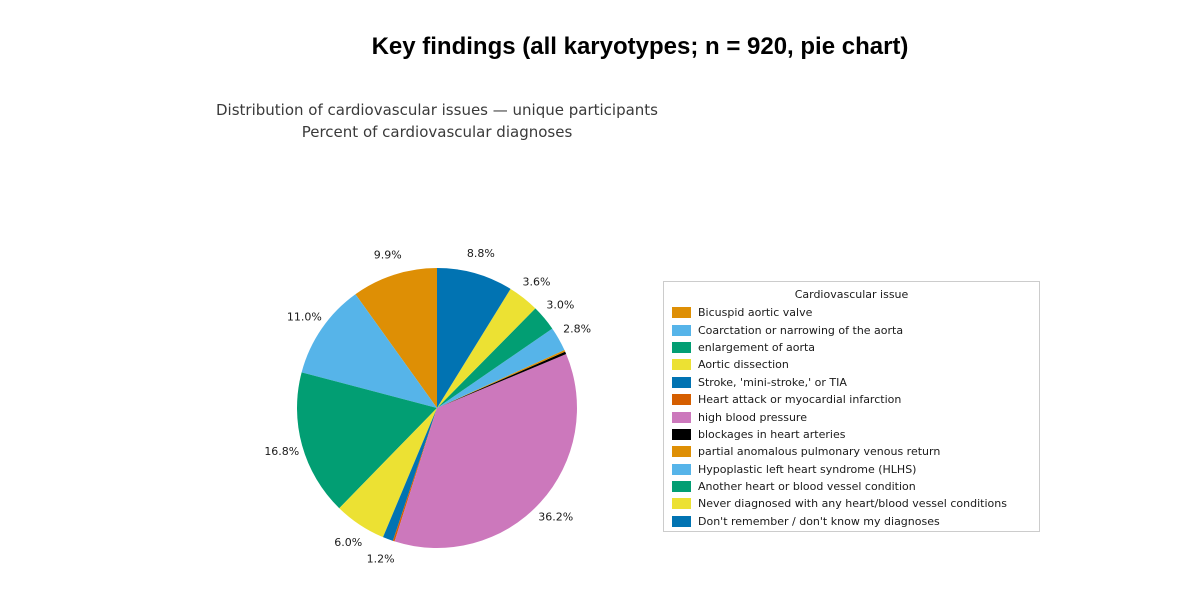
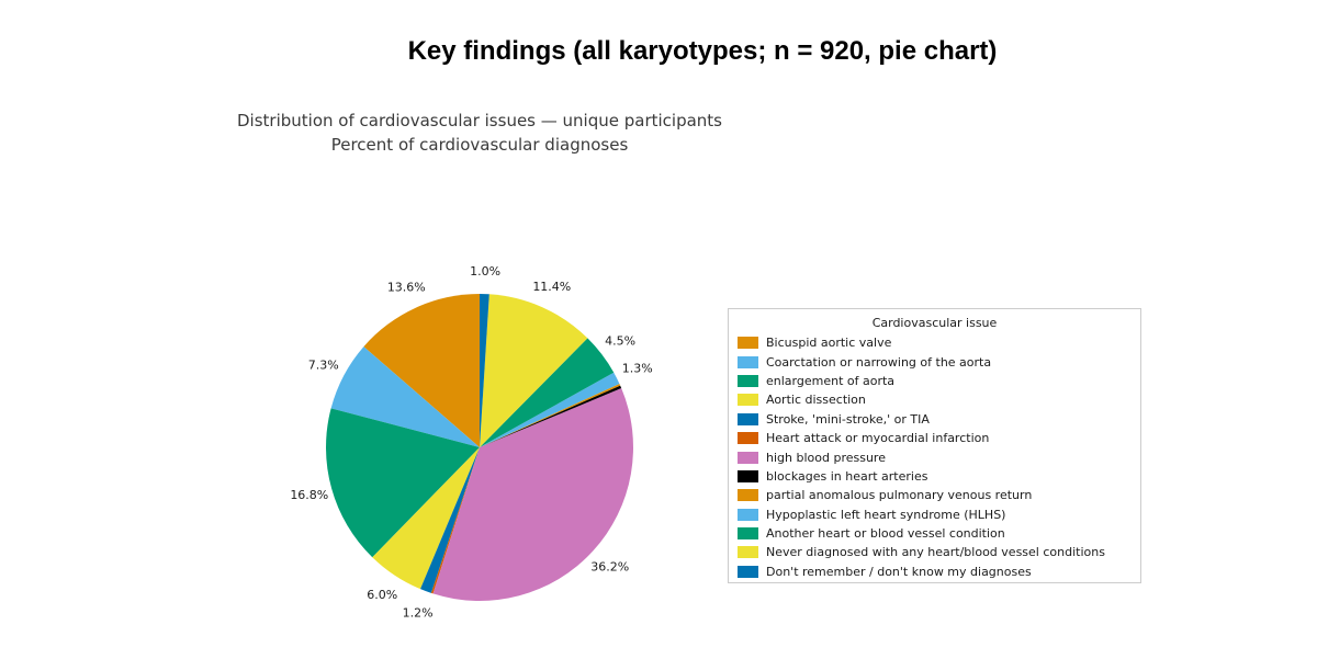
Bicuspid aortic valve: 9.9% -> 13.6%
Coarctation or narrowing of the aorta: 11.0% -> 7.3%
Hypoplastic left heart syndrome (HLHS): 2.8% -> 1.3%
Another heart or blood vessel condition: 3.0% -> 4.5%
Never diagnosed with any heart/blood vessel conditions: 3.6% -> 11.4%
Don't remember / don't know my diagnoses: 8.8% -> 1.0%
